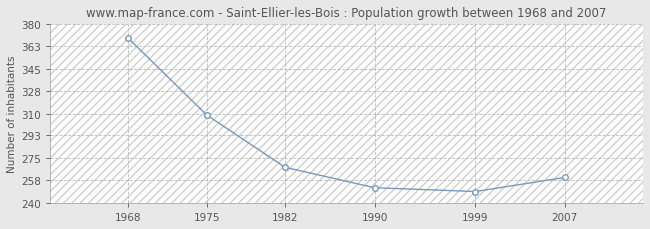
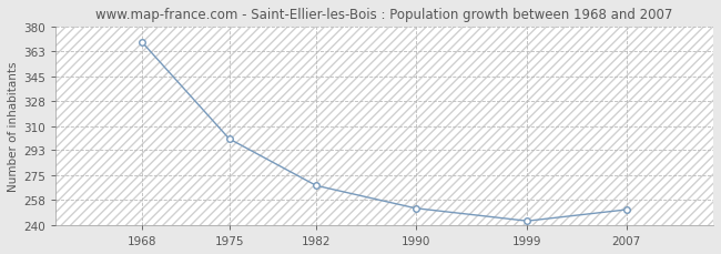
1975: 309 -> 301
1999: 249 -> 243
2007: 260 -> 251
